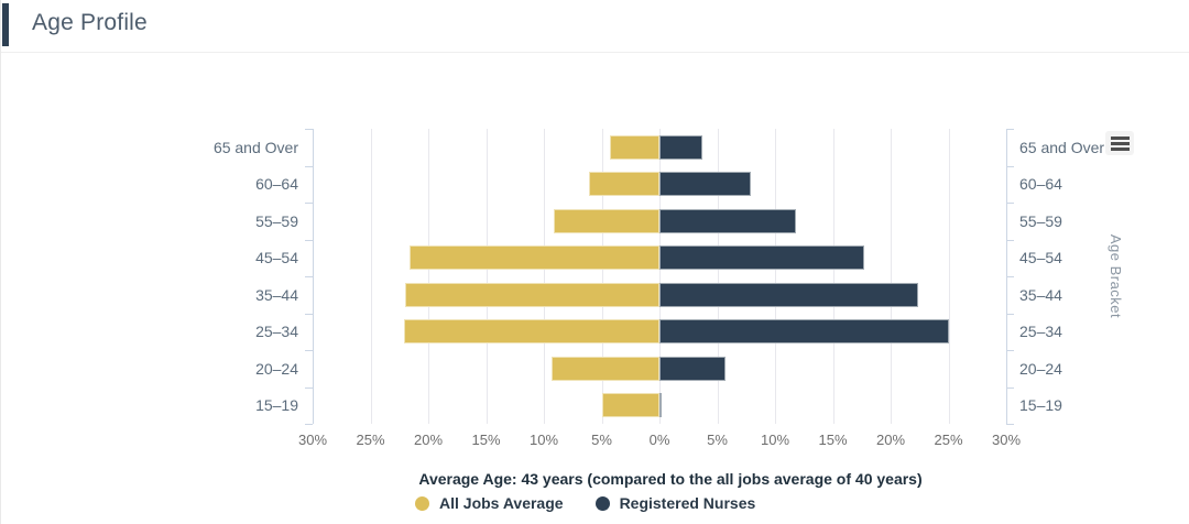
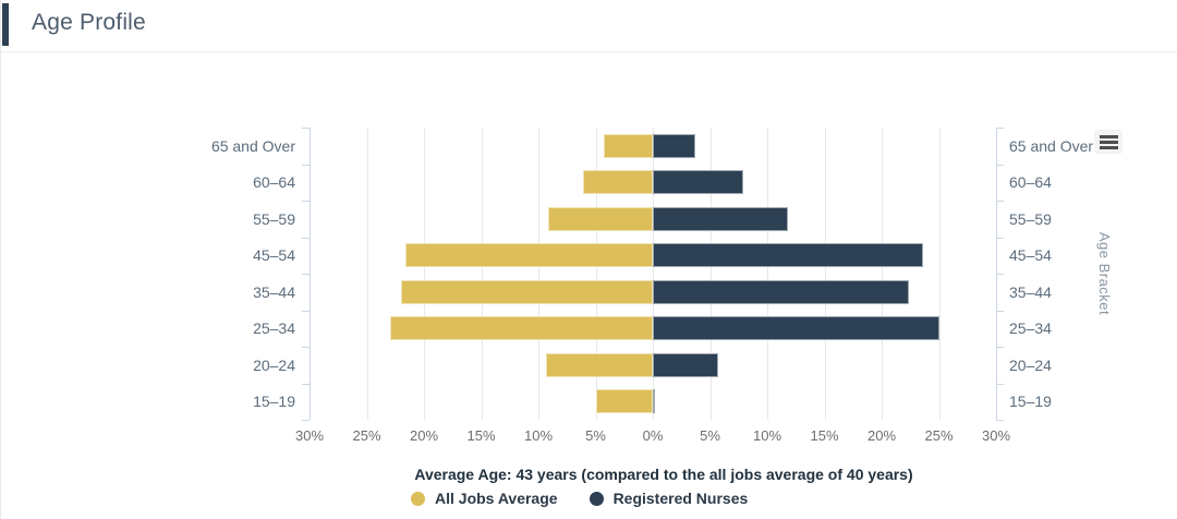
Registered Nurses/45–54: 17.7% -> 23.6%
All Jobs Average/25–34: 22.1% -> 23.0%
